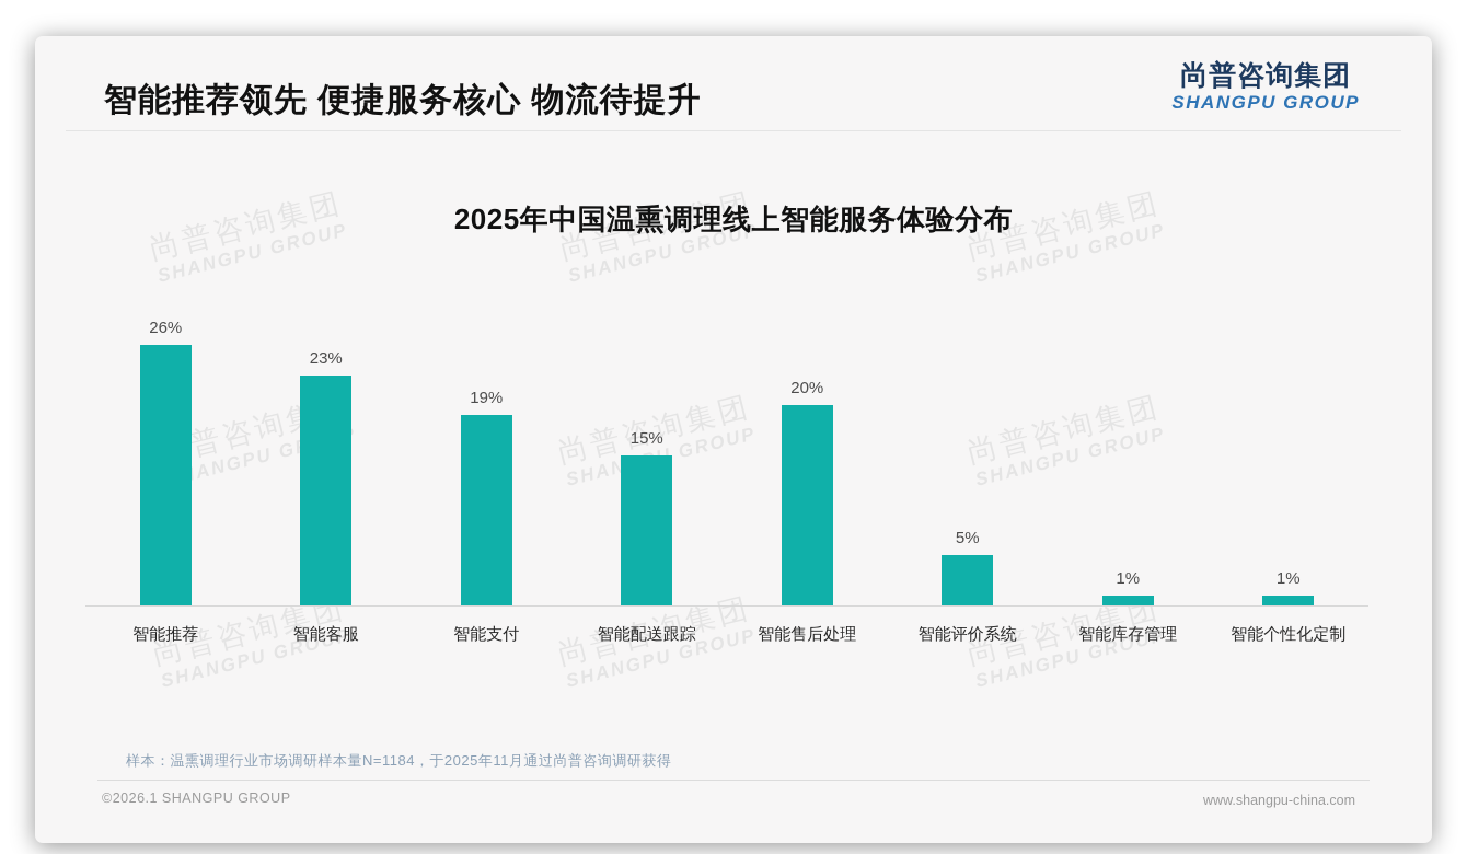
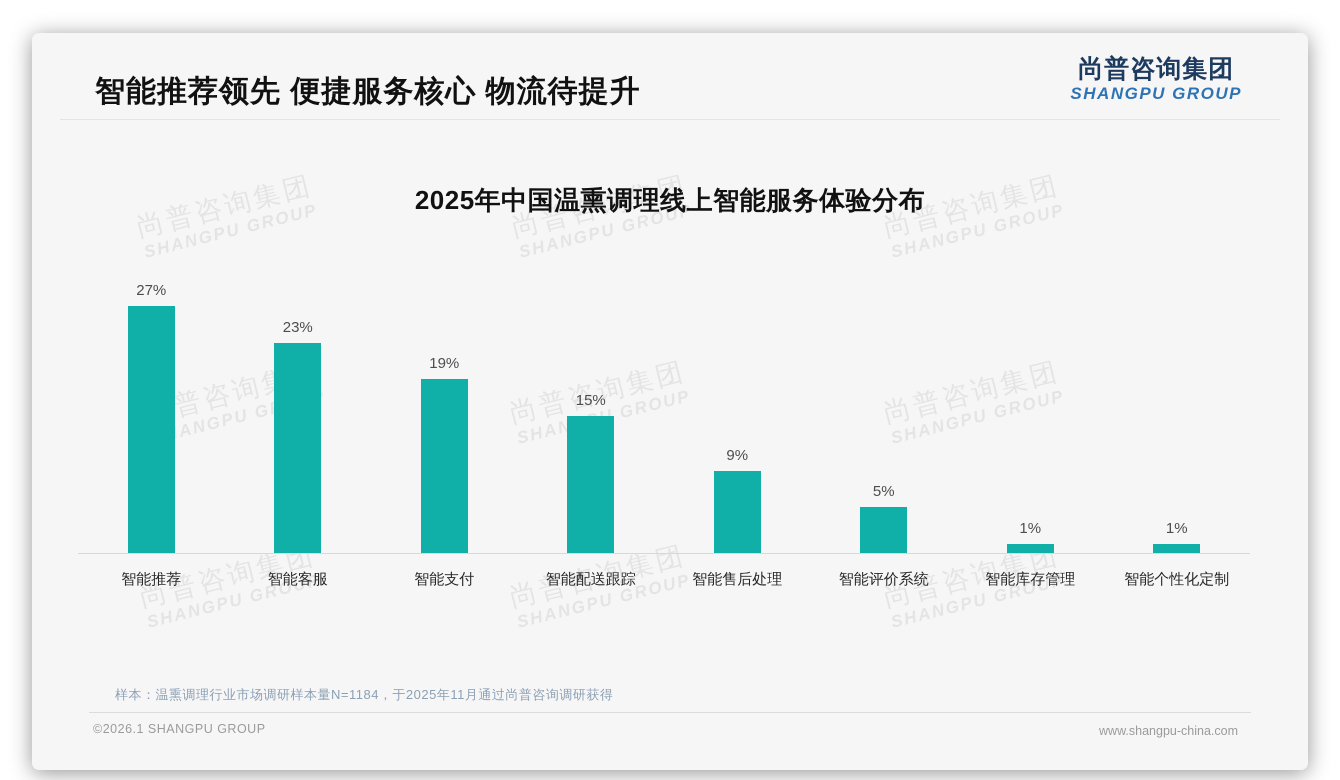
智能推荐: 26% -> 27%
智能售后处理: 20% -> 9%
